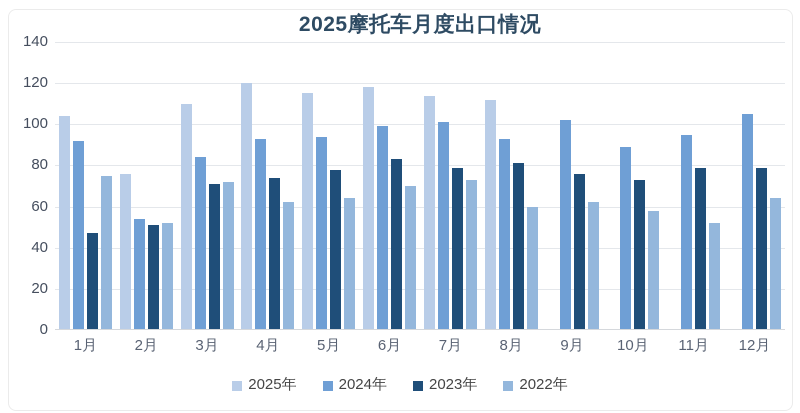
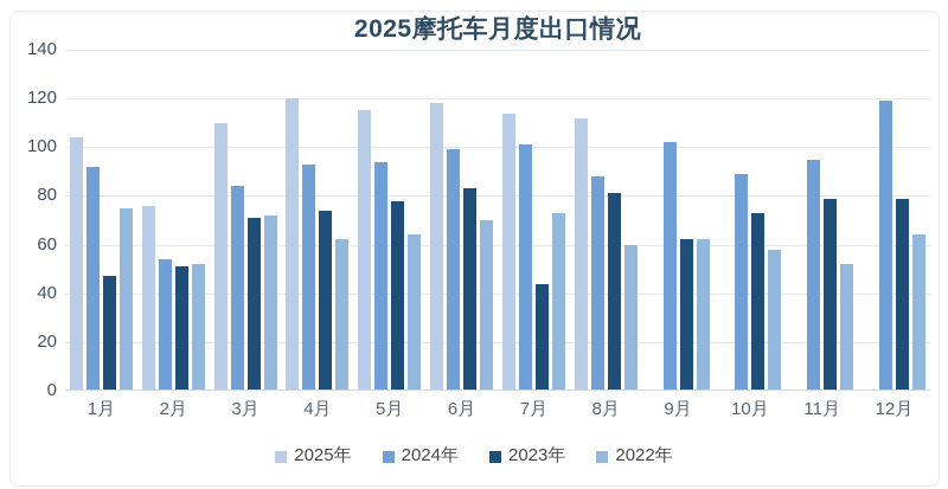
2023年/7月: 79 -> 44
2024年/8月: 93 -> 88
2023年/9月: 76 -> 62
2024年/12月: 105 -> 119
